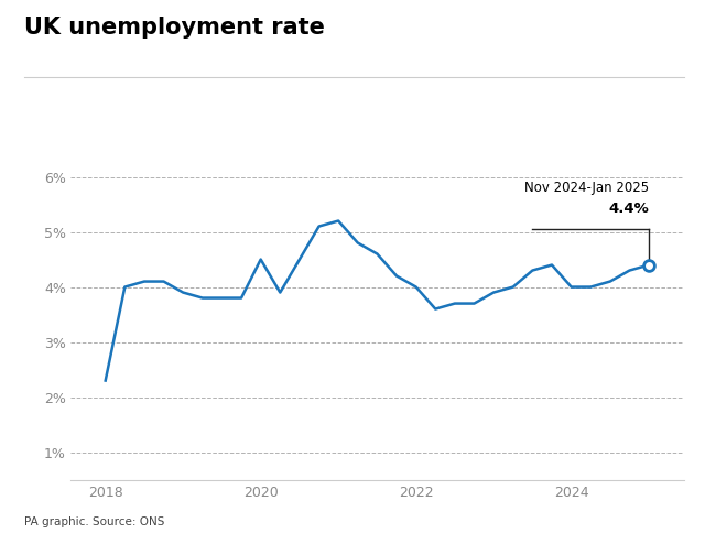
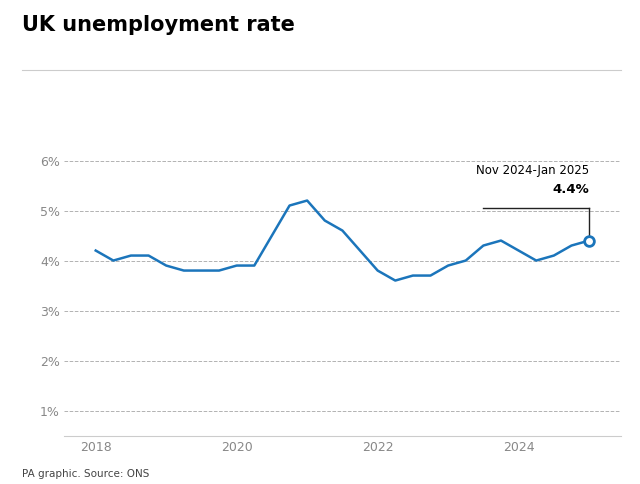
2018: 2.3% -> 4.2%
2020: 4.5% -> 3.9%
2022: 4.0% -> 3.8%
2024: 4.0% -> 4.2%
